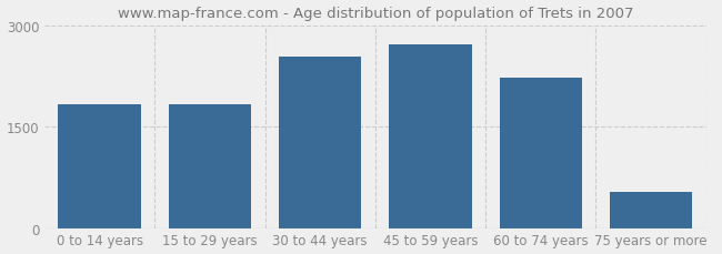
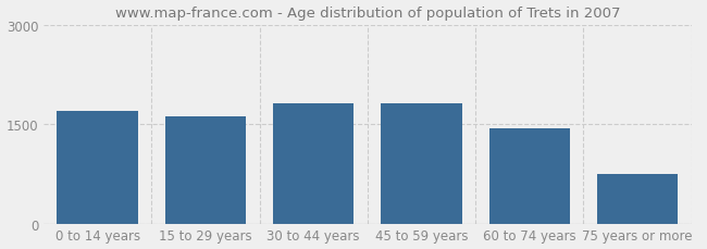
0 to 14 years: 1840 -> 1700
15 to 29 years: 1840 -> 1620
30 to 44 years: 2540 -> 1820
45 to 59 years: 2720 -> 1820
60 to 74 years: 2220 -> 1430
75 years or more: 540 -> 750
